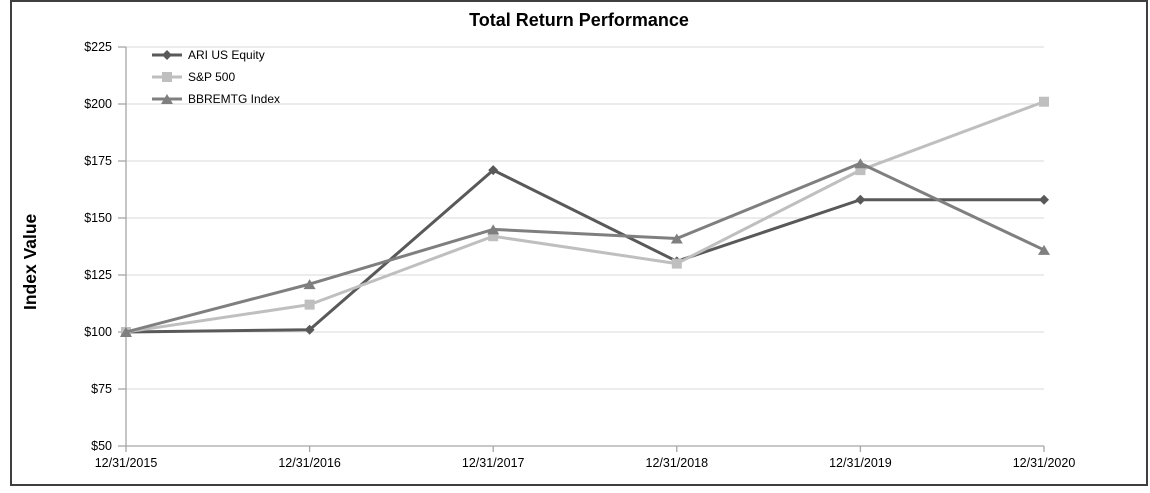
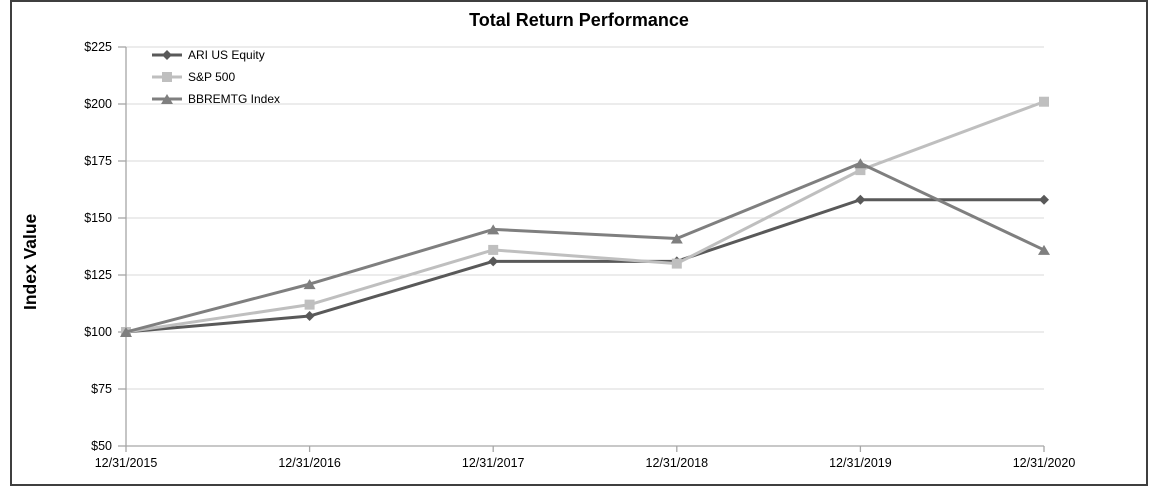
ARI US Equity/12/31/2016: $101 -> $107
ARI US Equity/12/31/2017: $171 -> $131
S&P 500/12/31/2017: $142 -> $136
